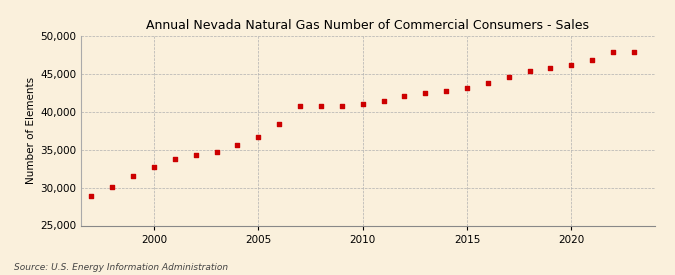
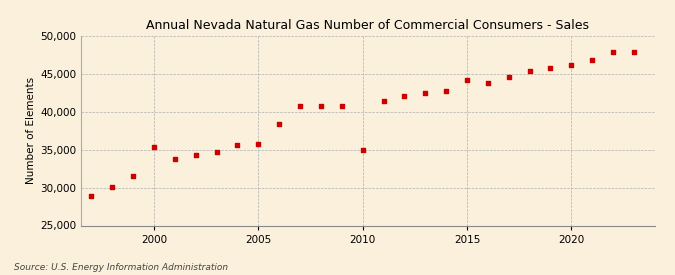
2000: 32,700 -> 35,400
2005: 36,700 -> 35,800
2010: 41,000 -> 35,000
2015: 43,100 -> 44,200
